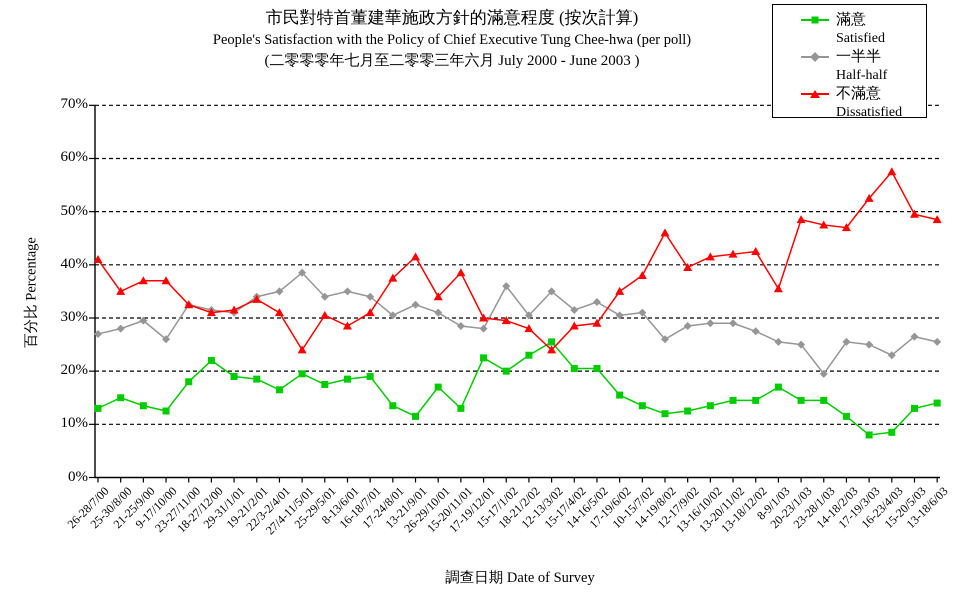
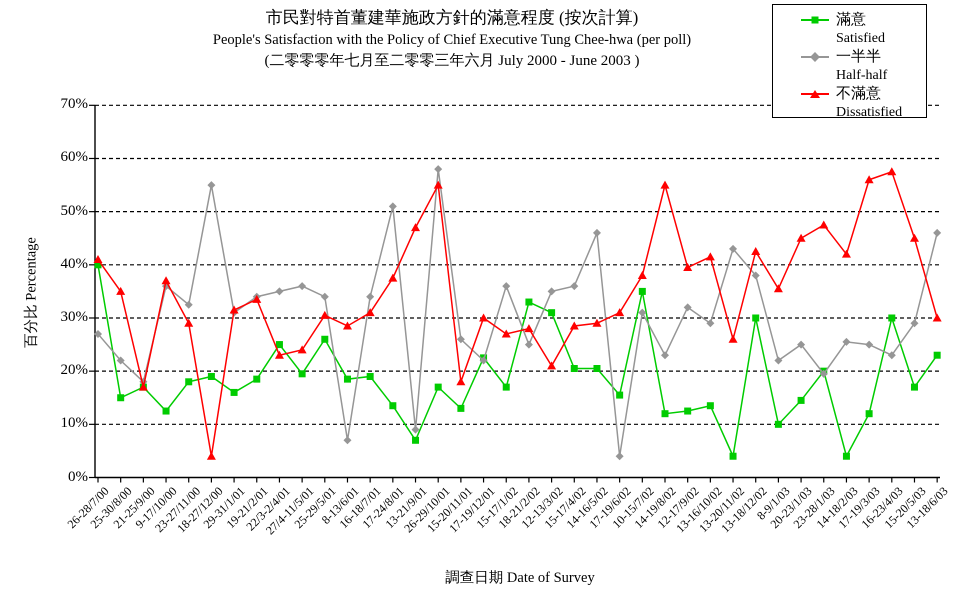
滿意 Satisfied/26-28/7/00: 13% -> 40%
一半半 Half-half/25-30/8/00: 28% -> 22%
滿意 Satisfied/21-25/9/00: 14% -> 17%
一半半 Half-half/21-25/9/00: 30% -> 18%
不滿意 Dissatisfied/21-25/9/00: 37% -> 17%
一半半 Half-half/9-17/10/00: 26% -> 36%
不滿意 Dissatisfied/23-27/11/00: 32% -> 29%
滿意 Satisfied/18-27/12/00: 22% -> 19%
一半半 Half-half/18-27/12/00: 32% -> 55%
不滿意 Dissatisfied/18-27/12/00: 31% -> 4%
滿意 Satisfied/29-31/1/01: 19% -> 16%
滿意 Satisfied/22/3-2/4/01: 16% -> 25%
不滿意 Dissatisfied/22/3-2/4/01: 31% -> 23%
一半半 Half-half/27/4-11/5/01: 38% -> 36%
滿意 Satisfied/25-29/5/01: 18% -> 26%
一半半 Half-half/8-13/6/01: 35% -> 7%
一半半 Half-half/17-24/8/01: 30% -> 51%
滿意 Satisfied/13-21/9/01: 12% -> 7%
一半半 Half-half/13-21/9/01: 32% -> 9%
不滿意 Dissatisfied/13-21/9/01: 42% -> 47%
一半半 Half-half/26-29/10/01: 31% -> 58%
不滿意 Dissatisfied/26-29/10/01: 34% -> 55%
一半半 Half-half/15-20/11/01: 28% -> 26%
不滿意 Dissatisfied/15-20/11/01: 38% -> 18%
一半半 Half-half/17-19/12/01: 28% -> 22%
滿意 Satisfied/15-17/1/02: 20% -> 17%
不滿意 Dissatisfied/15-17/1/02: 30% -> 27%
滿意 Satisfied/18-21/2/02: 23% -> 33%
一半半 Half-half/18-21/2/02: 30% -> 25%
滿意 Satisfied/12-13/3/02: 26% -> 31%
不滿意 Dissatisfied/12-13/3/02: 24% -> 21%
一半半 Half-half/15-17/4/02: 32% -> 36%
一半半 Half-half/14-16/5/02: 33% -> 46%
一半半 Half-half/17-19/6/02: 30% -> 4%
不滿意 Dissatisfied/17-19/6/02: 35% -> 31%
滿意 Satisfied/10-15/7/02: 14% -> 35%
一半半 Half-half/14-19/8/02: 26% -> 23%
不滿意 Dissatisfied/14-19/8/02: 46% -> 55%
一半半 Half-half/12-17/9/02: 28% -> 32%
滿意 Satisfied/13-20/11/02: 14% -> 4%
一半半 Half-half/13-20/11/02: 29% -> 43%
不滿意 Dissatisfied/13-20/11/02: 42% -> 26%
滿意 Satisfied/13-18/12/02: 14% -> 30%
一半半 Half-half/13-18/12/02: 28% -> 38%
滿意 Satisfied/8-9/1/03: 17% -> 10%
一半半 Half-half/8-9/1/03: 26% -> 22%
不滿意 Dissatisfied/20-23/1/03: 48% -> 45%
滿意 Satisfied/23-28/1/03: 14% -> 20%
滿意 Satisfied/14-18/2/03: 12% -> 4%
不滿意 Dissatisfied/14-18/2/03: 47% -> 42%
滿意 Satisfied/17-19/3/03: 8% -> 12%
不滿意 Dissatisfied/17-19/3/03: 52% -> 56%
滿意 Satisfied/16-23/4/03: 8% -> 30%
滿意 Satisfied/15-20/5/03: 13% -> 17%
一半半 Half-half/15-20/5/03: 26% -> 29%
不滿意 Dissatisfied/15-20/5/03: 50% -> 45%
滿意 Satisfied/13-18/6/03: 14% -> 23%
一半半 Half-half/13-18/6/03: 26% -> 46%
不滿意 Dissatisfied/13-18/6/03: 48% -> 30%
